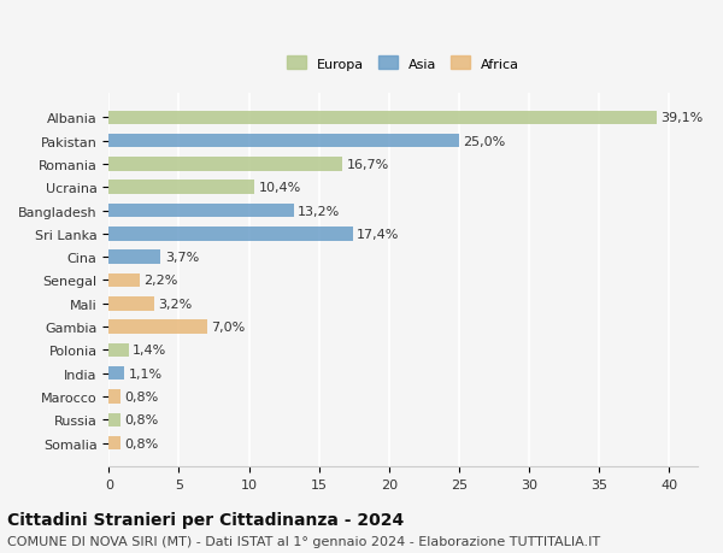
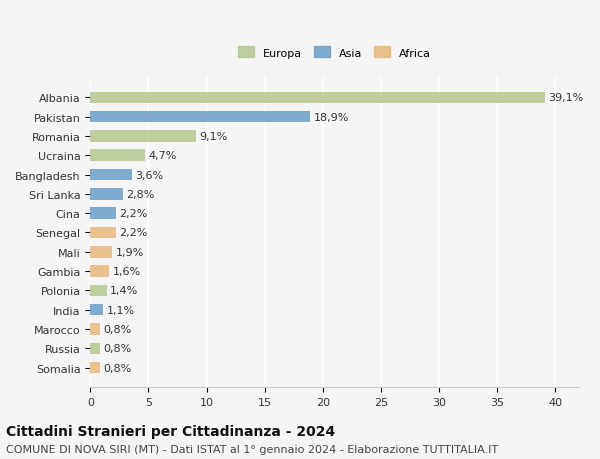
Pakistan: 25,0% -> 18,9%
Romania: 16,7% -> 9,1%
Ucraina: 10,4% -> 4,7%
Bangladesh: 13,2% -> 3,6%
Sri Lanka: 17,4% -> 2,8%
Cina: 3,7% -> 2,2%
Mali: 3,2% -> 1,9%
Gambia: 7,0% -> 1,6%
